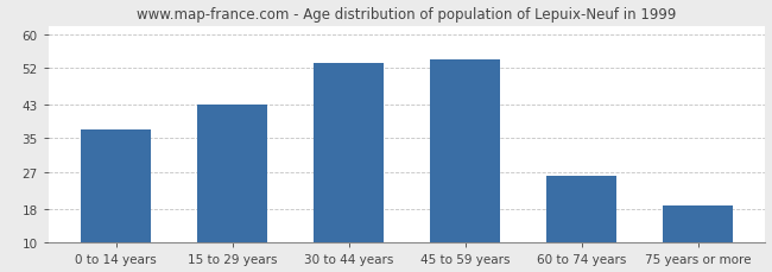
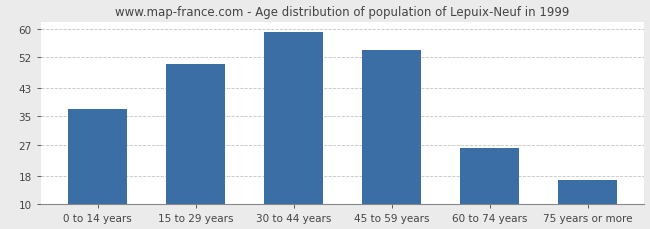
15 to 29 years: 43 -> 50
30 to 44 years: 53 -> 59
75 years or more: 19 -> 17
